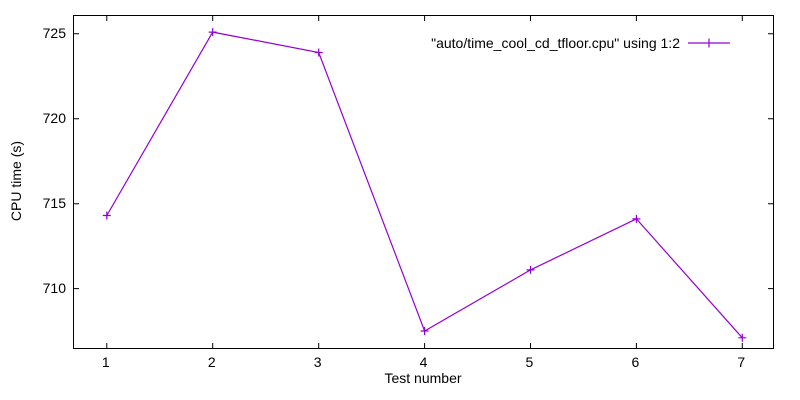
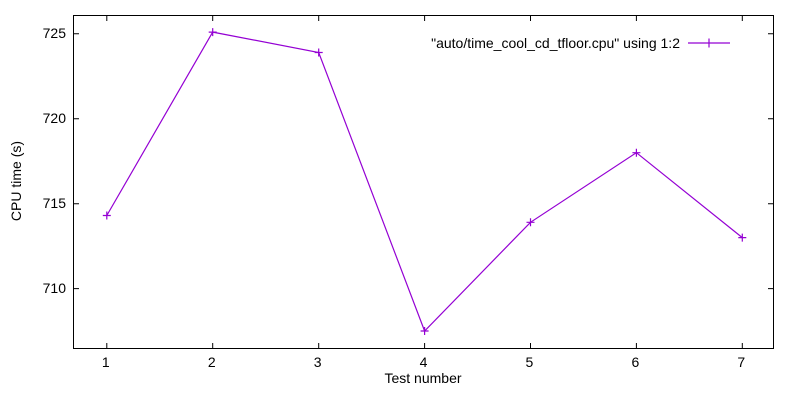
5: 711.1 -> 713.9
6: 714.1 -> 718.0
7: 707.1 -> 713.0
